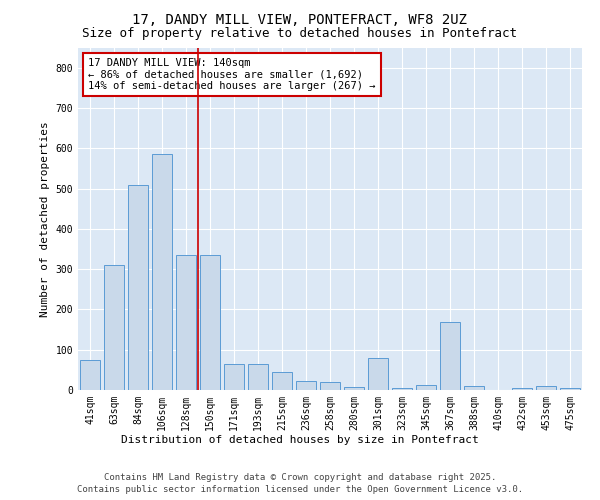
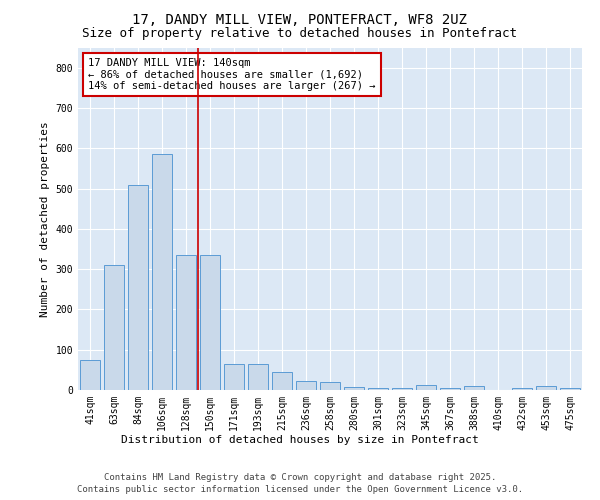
301sqm: 80 -> 5
367sqm: 170 -> 5
